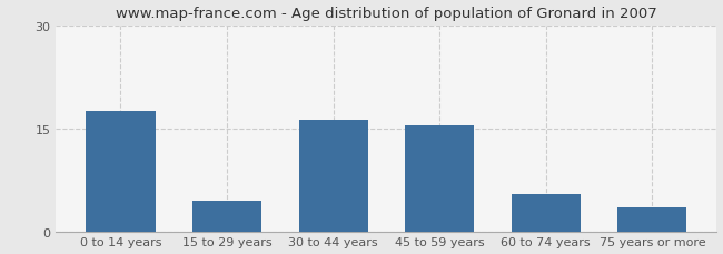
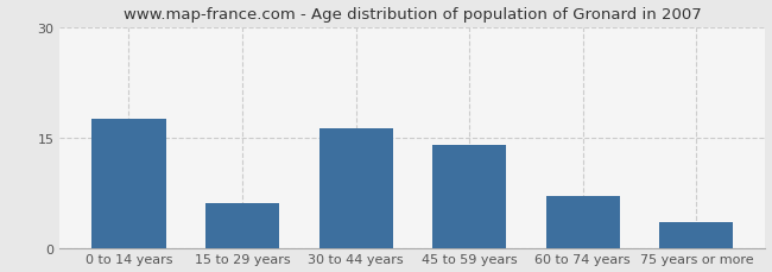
15 to 29 years: 4.5 -> 6.0
45 to 59 years: 15.4 -> 14.0
60 to 74 years: 5.5 -> 7.0
